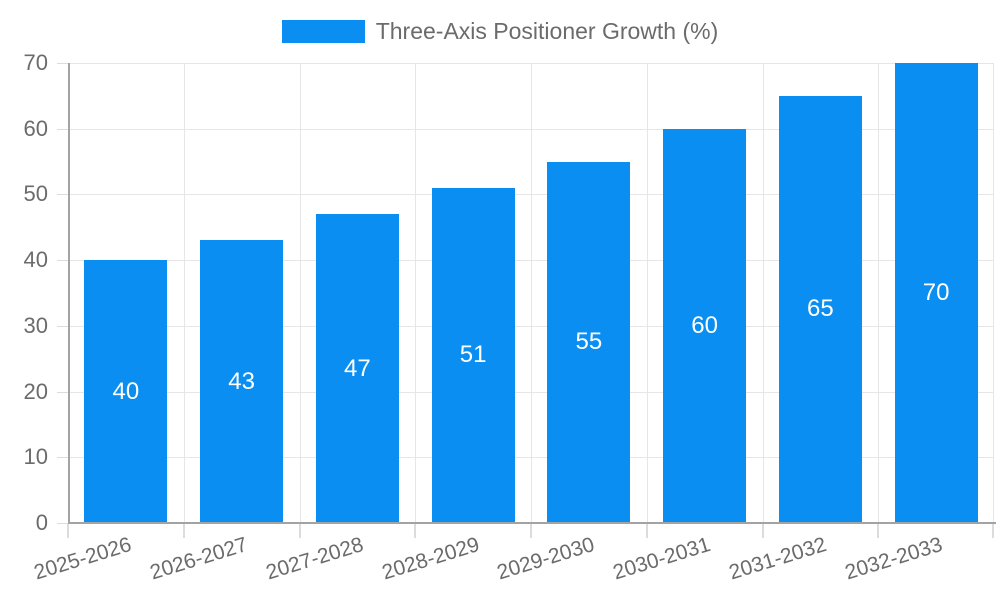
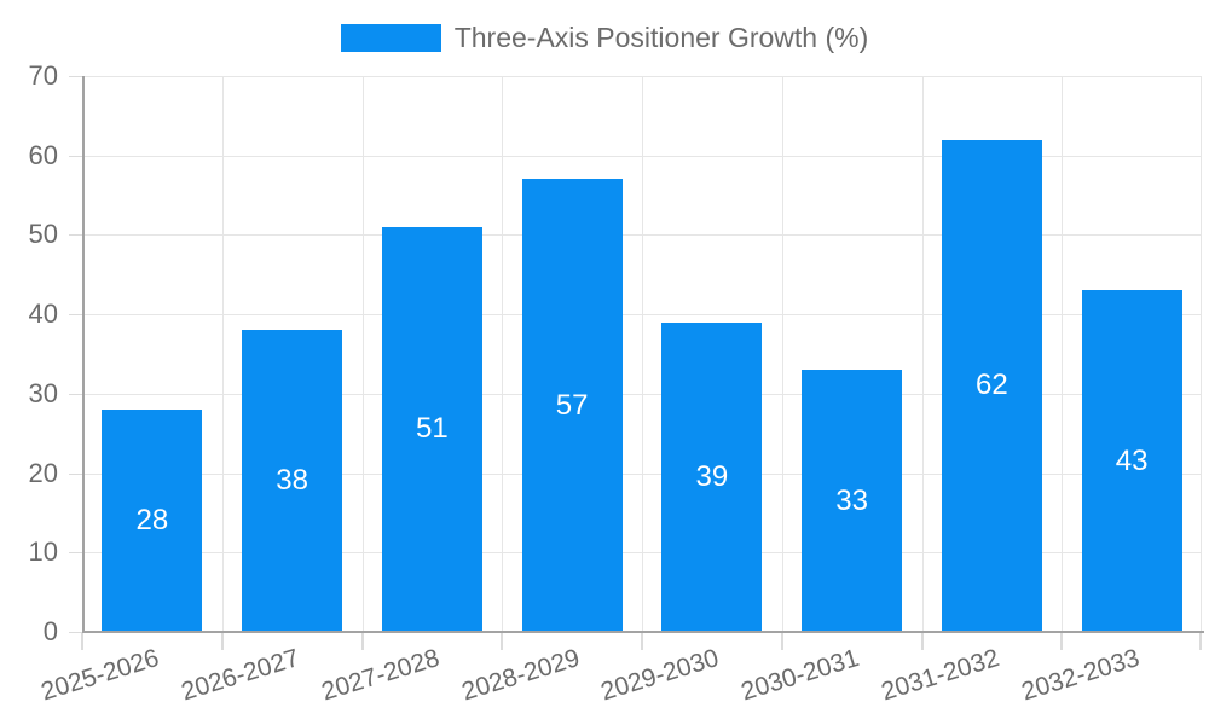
2025-2026: 40 -> 28
2026-2027: 43 -> 38
2027-2028: 47 -> 51
2028-2029: 51 -> 57
2029-2030: 55 -> 39
2030-2031: 60 -> 33
2031-2032: 65 -> 62
2032-2033: 70 -> 43
